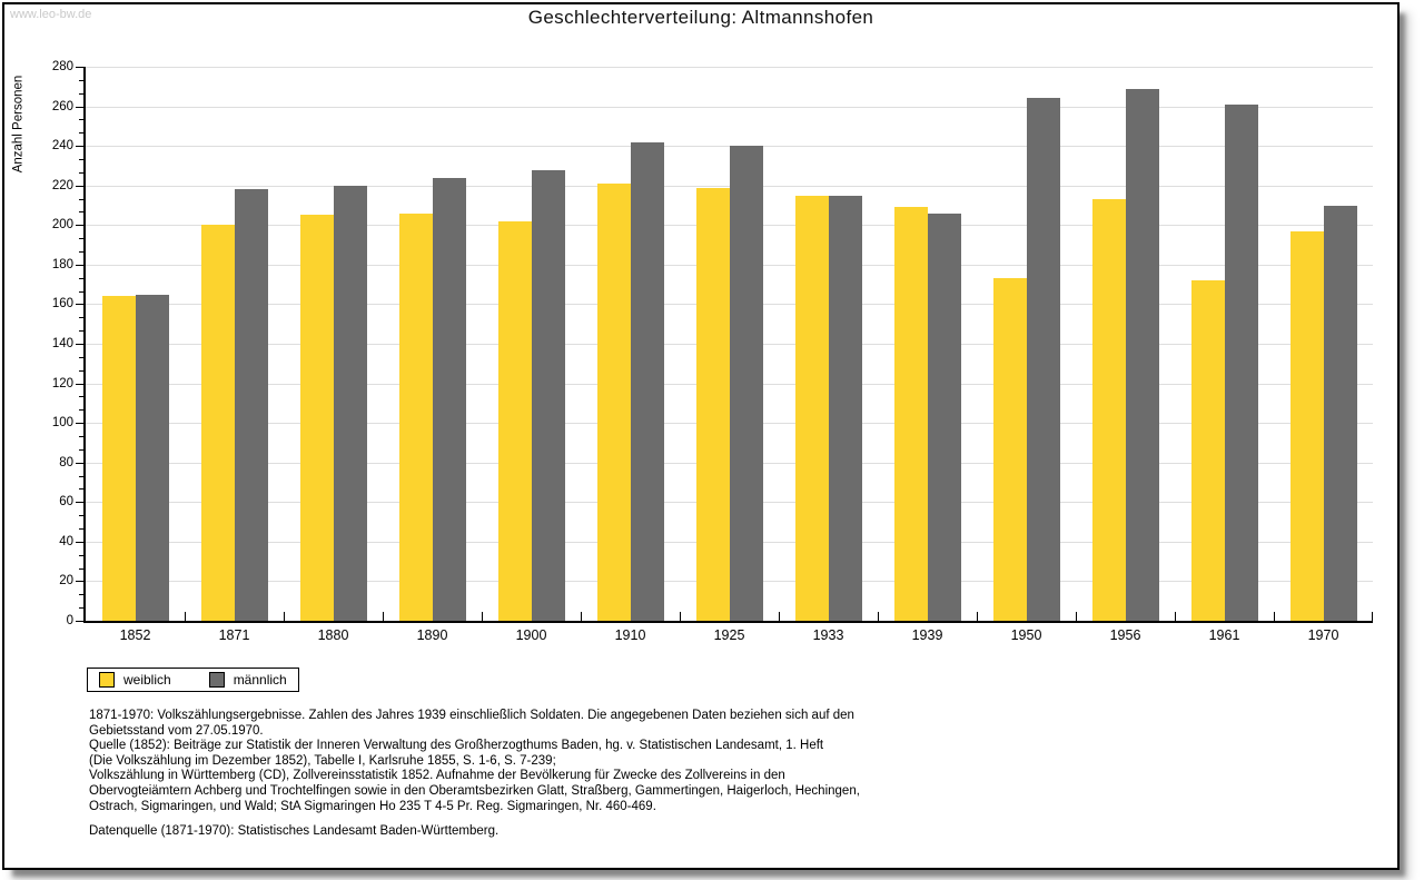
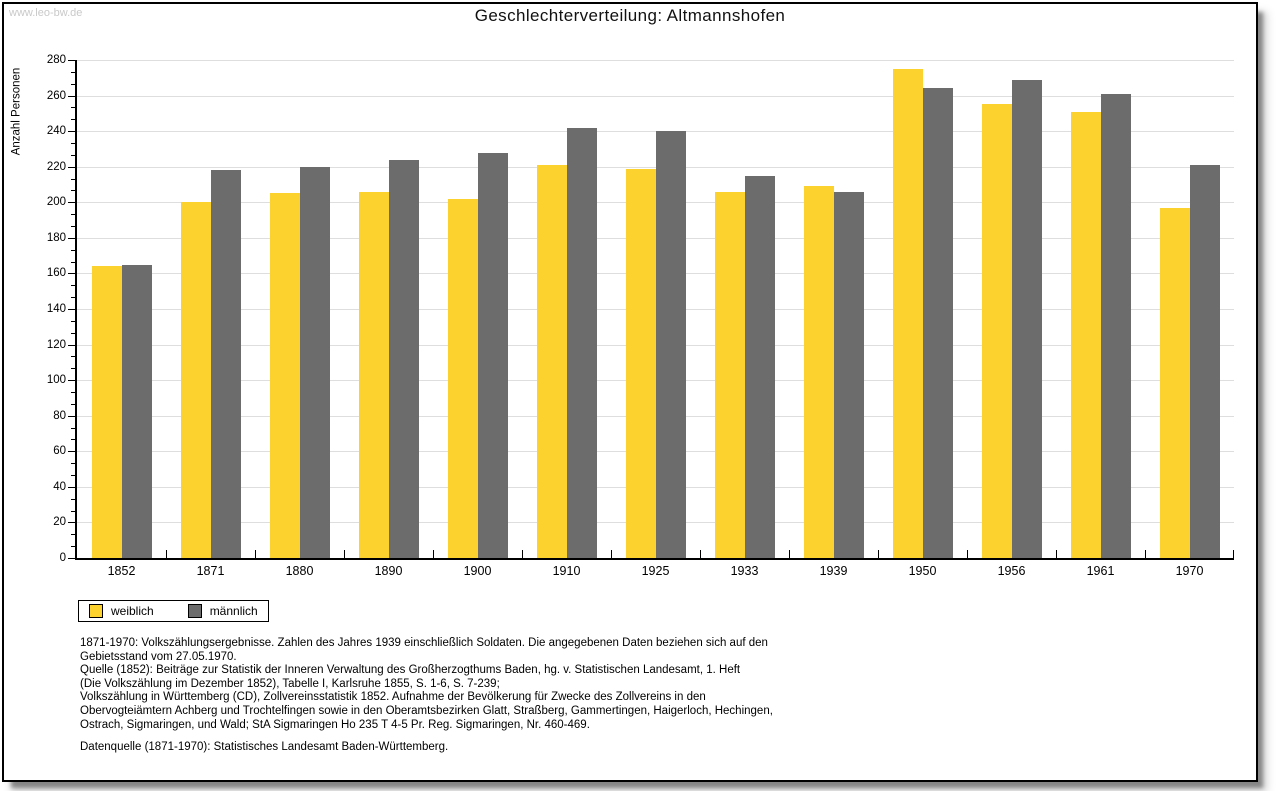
weiblich/1933: 215 -> 206
weiblich/1950: 173 -> 275
weiblich/1956: 213 -> 255
weiblich/1961: 172 -> 251
männlich/1970: 210 -> 221
